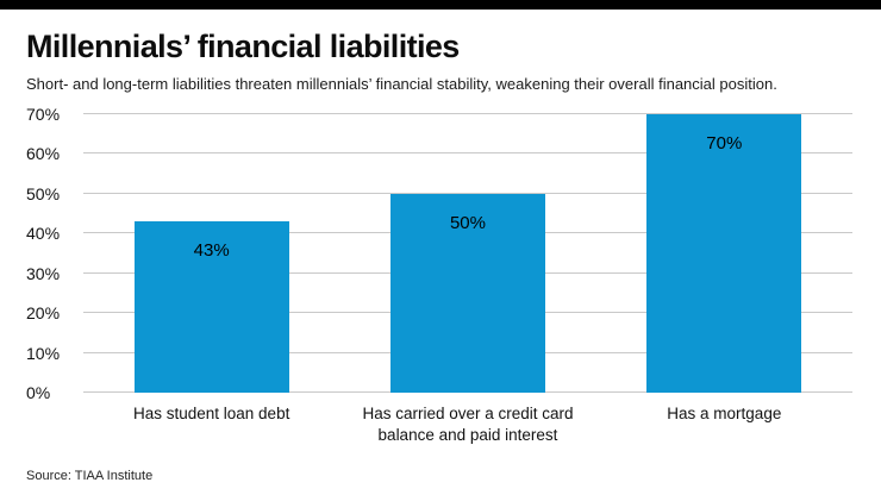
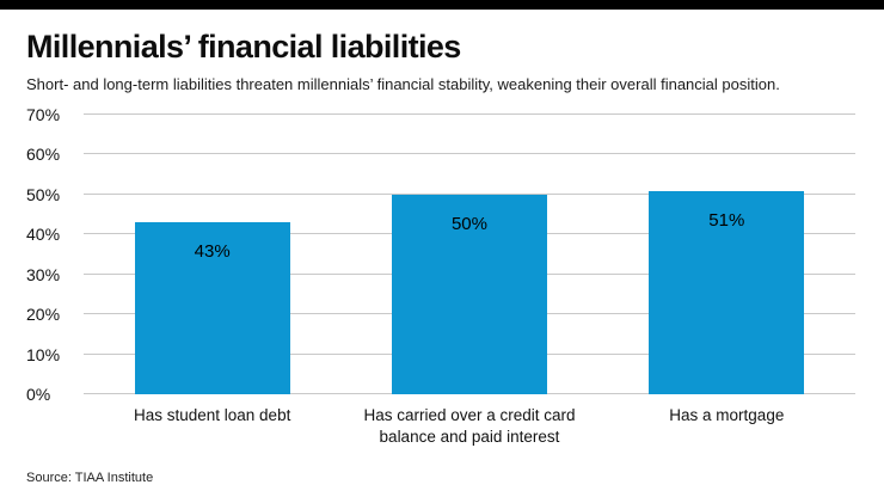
Has a mortgage: 70% -> 51%
